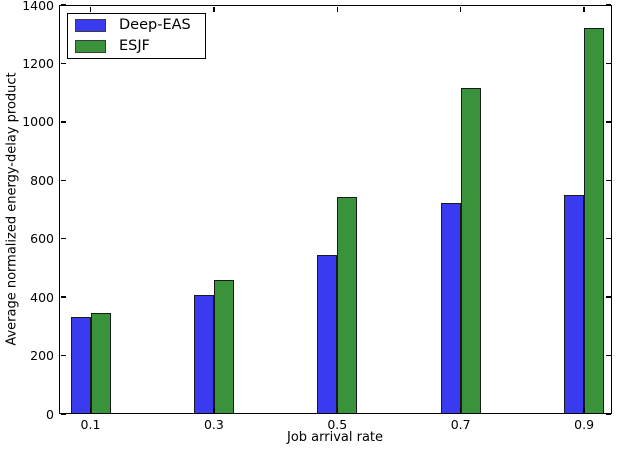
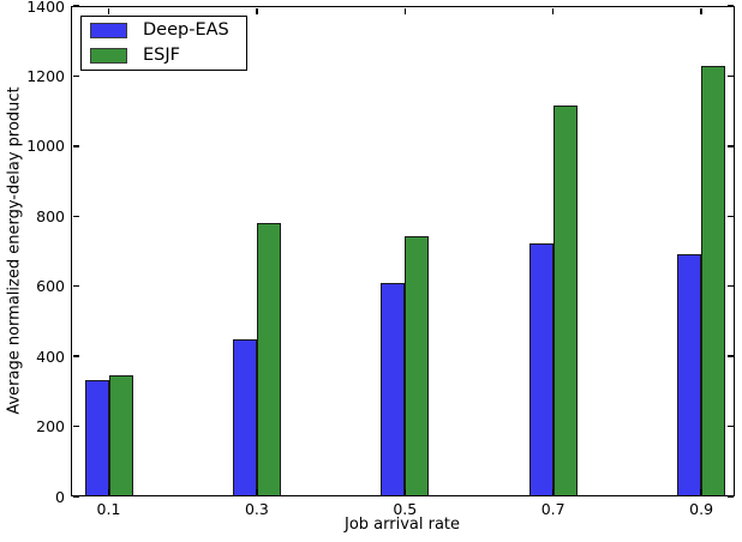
Deep-EAS/0.3: 410 -> 450
ESJF/0.3: 460 -> 780
Deep-EAS/0.5: 540 -> 610
Deep-EAS/0.9: 750 -> 690
ESJF/0.9: 1320 -> 1230
